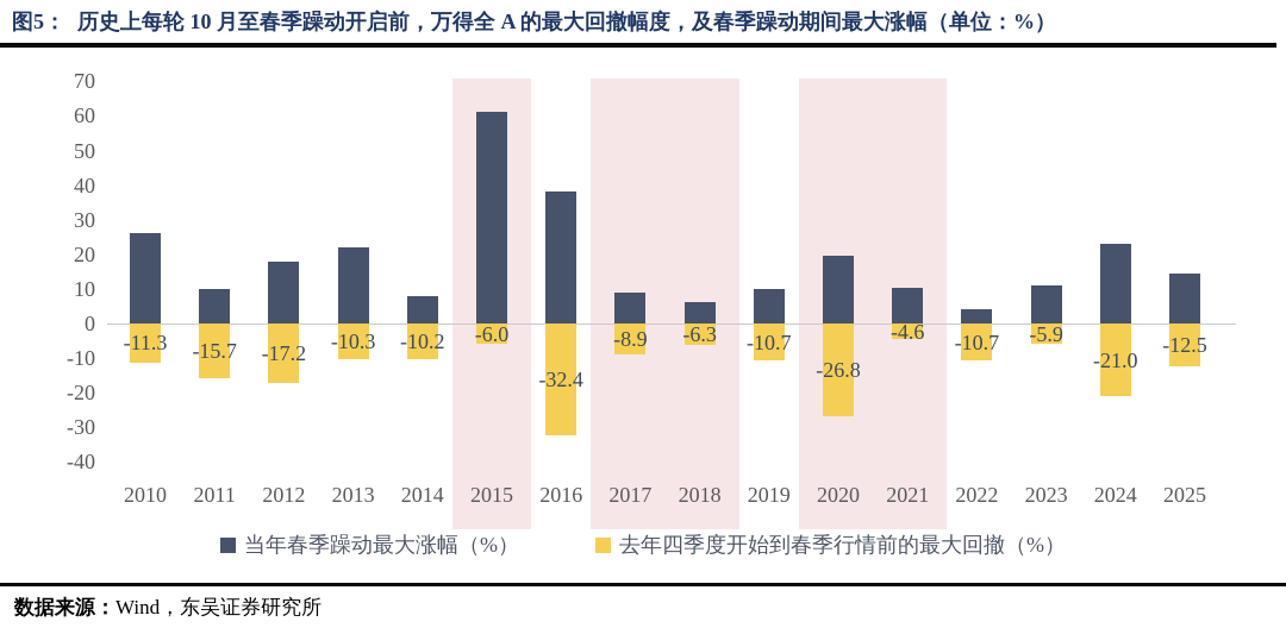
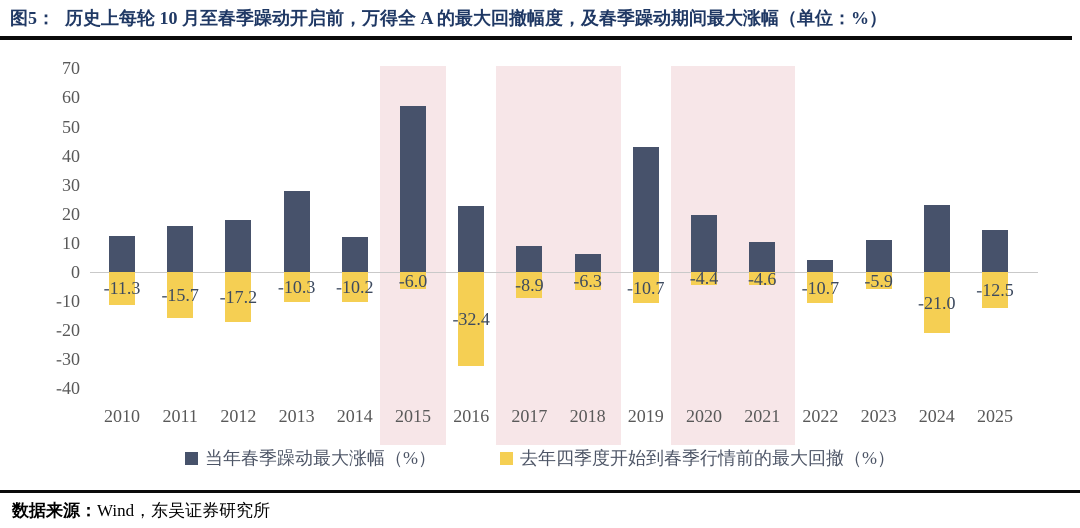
当年春季躁动最大涨幅（%）/2010: 26 -> 12
当年春季躁动最大涨幅（%）/2011: 10 -> 16
当年春季躁动最大涨幅（%）/2013: 22 -> 28
当年春季躁动最大涨幅（%）/2014: 8 -> 12
当年春季躁动最大涨幅（%）/2015: 61 -> 57
当年春季躁动最大涨幅（%）/2016: 38 -> 23
当年春季躁动最大涨幅（%）/2019: 10 -> 43
去年四季度开始到春季行情前的最大回撤（%）/2020: -26.8 -> -4.4
